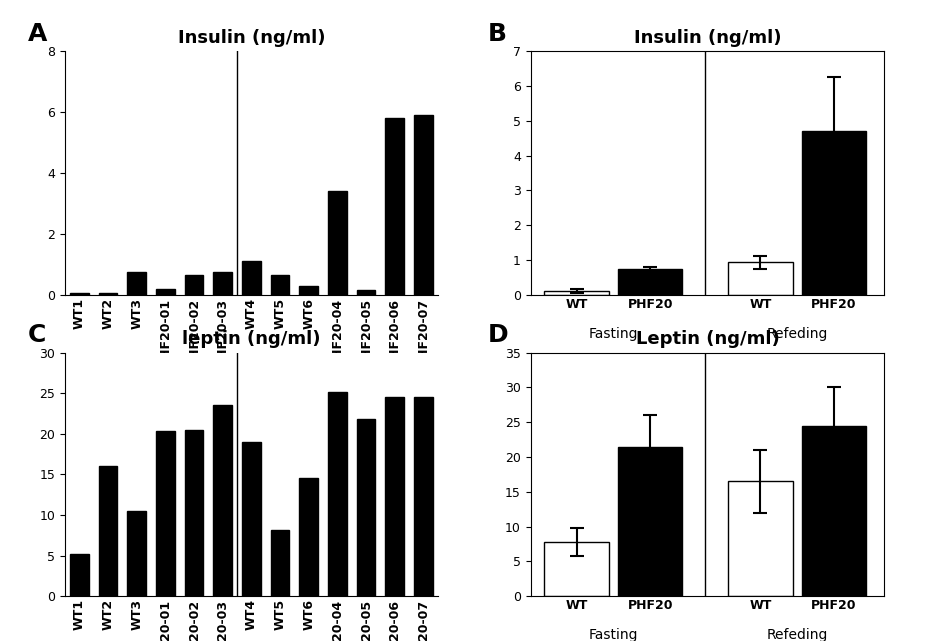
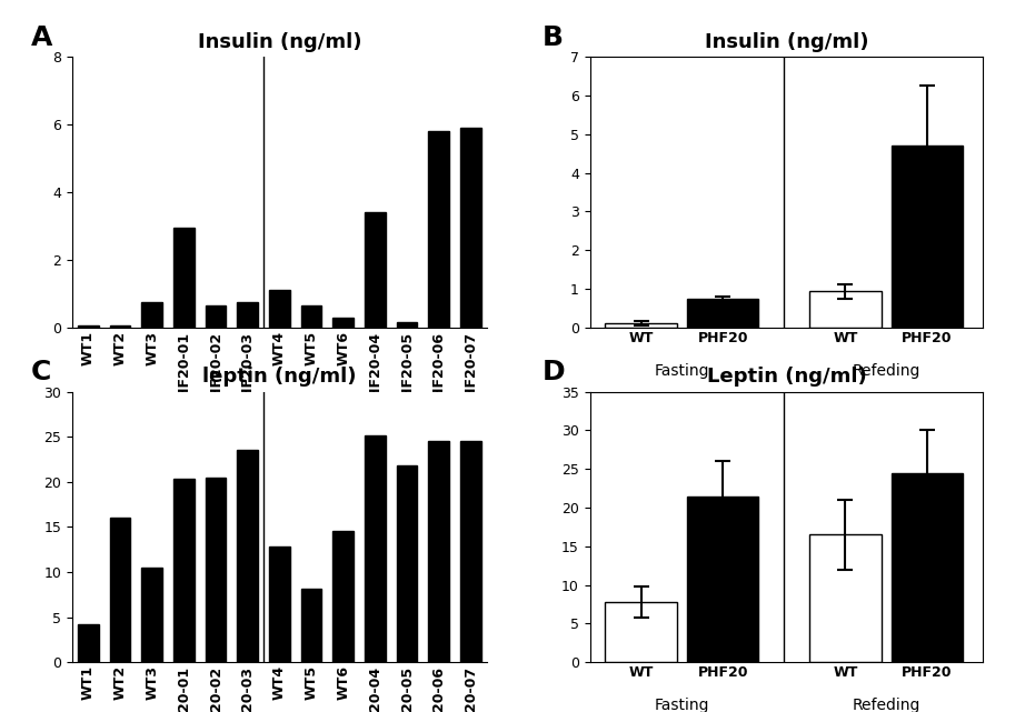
PHF20-01: 0.20 -> 2.95
leptin (ng/ml)/WT1: 5.2 -> 4.2
leptin (ng/ml)/WT4: 19.0 -> 12.8
